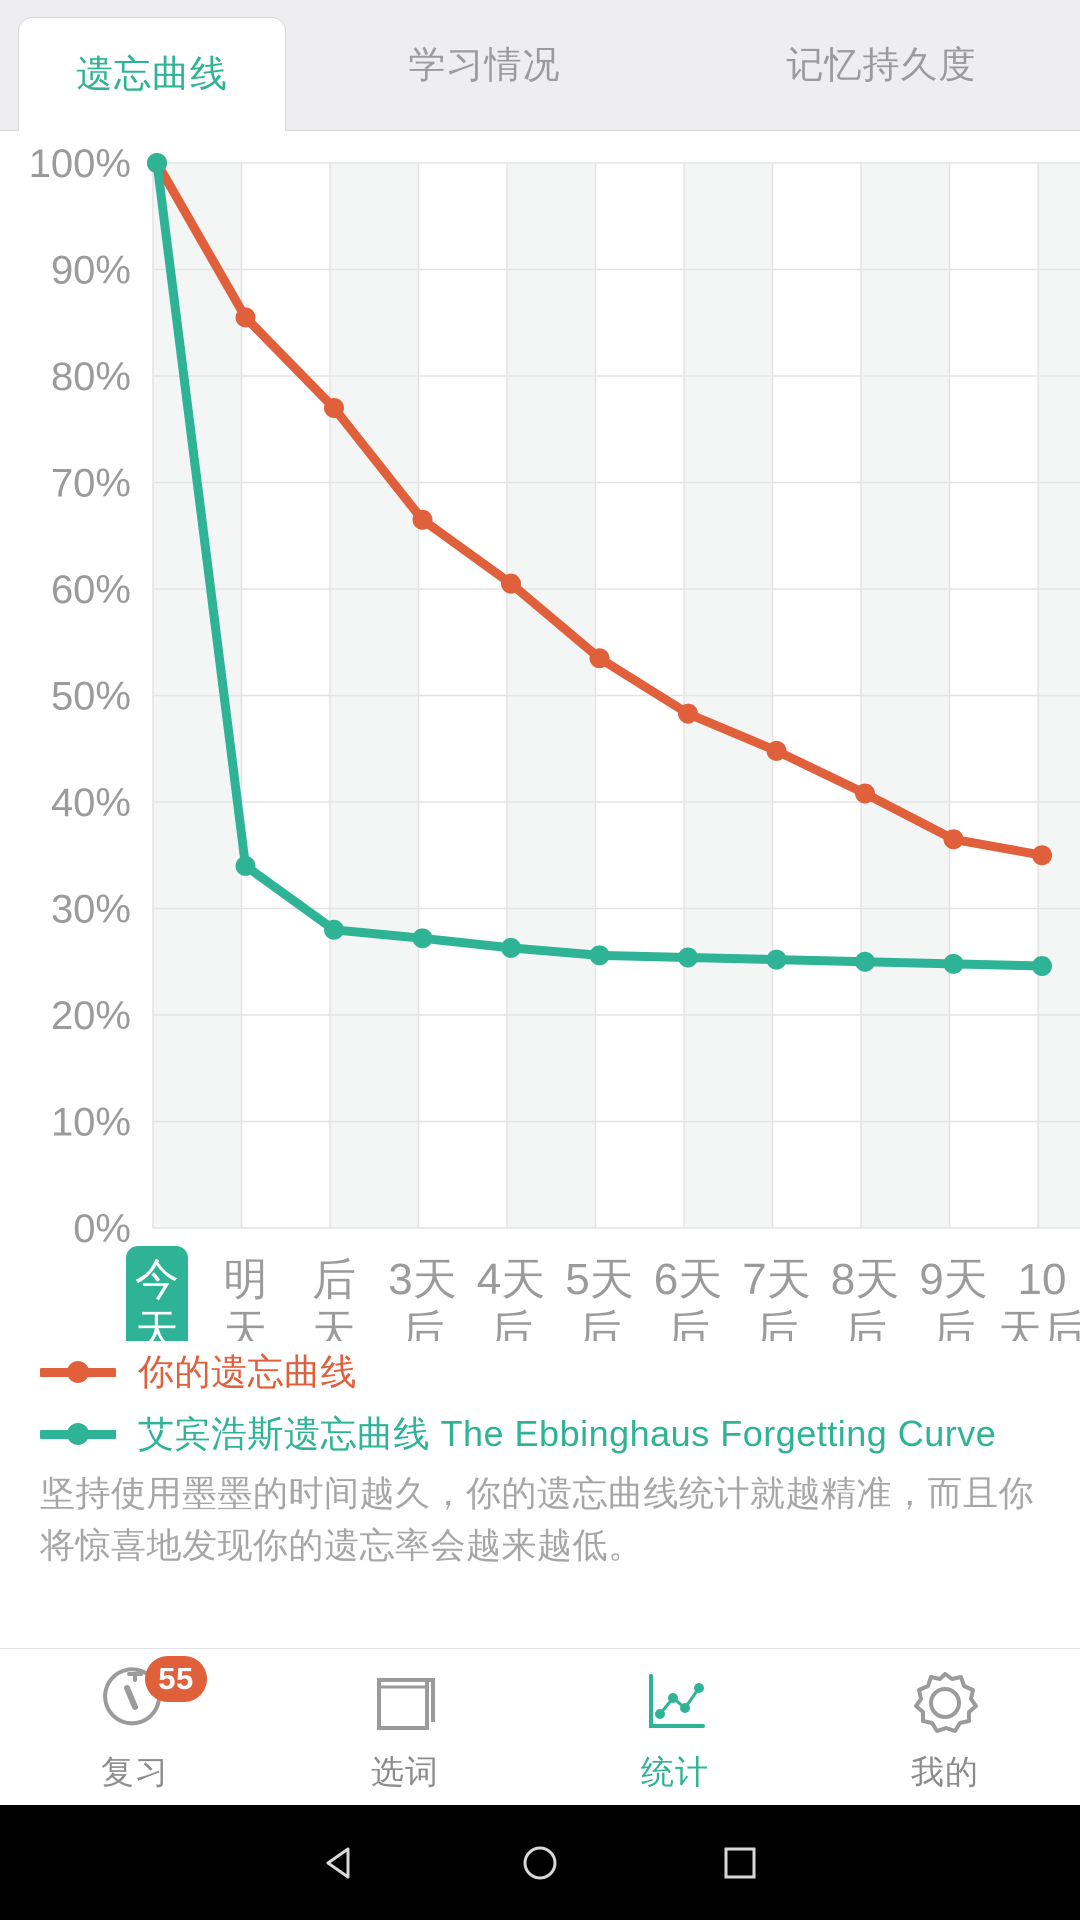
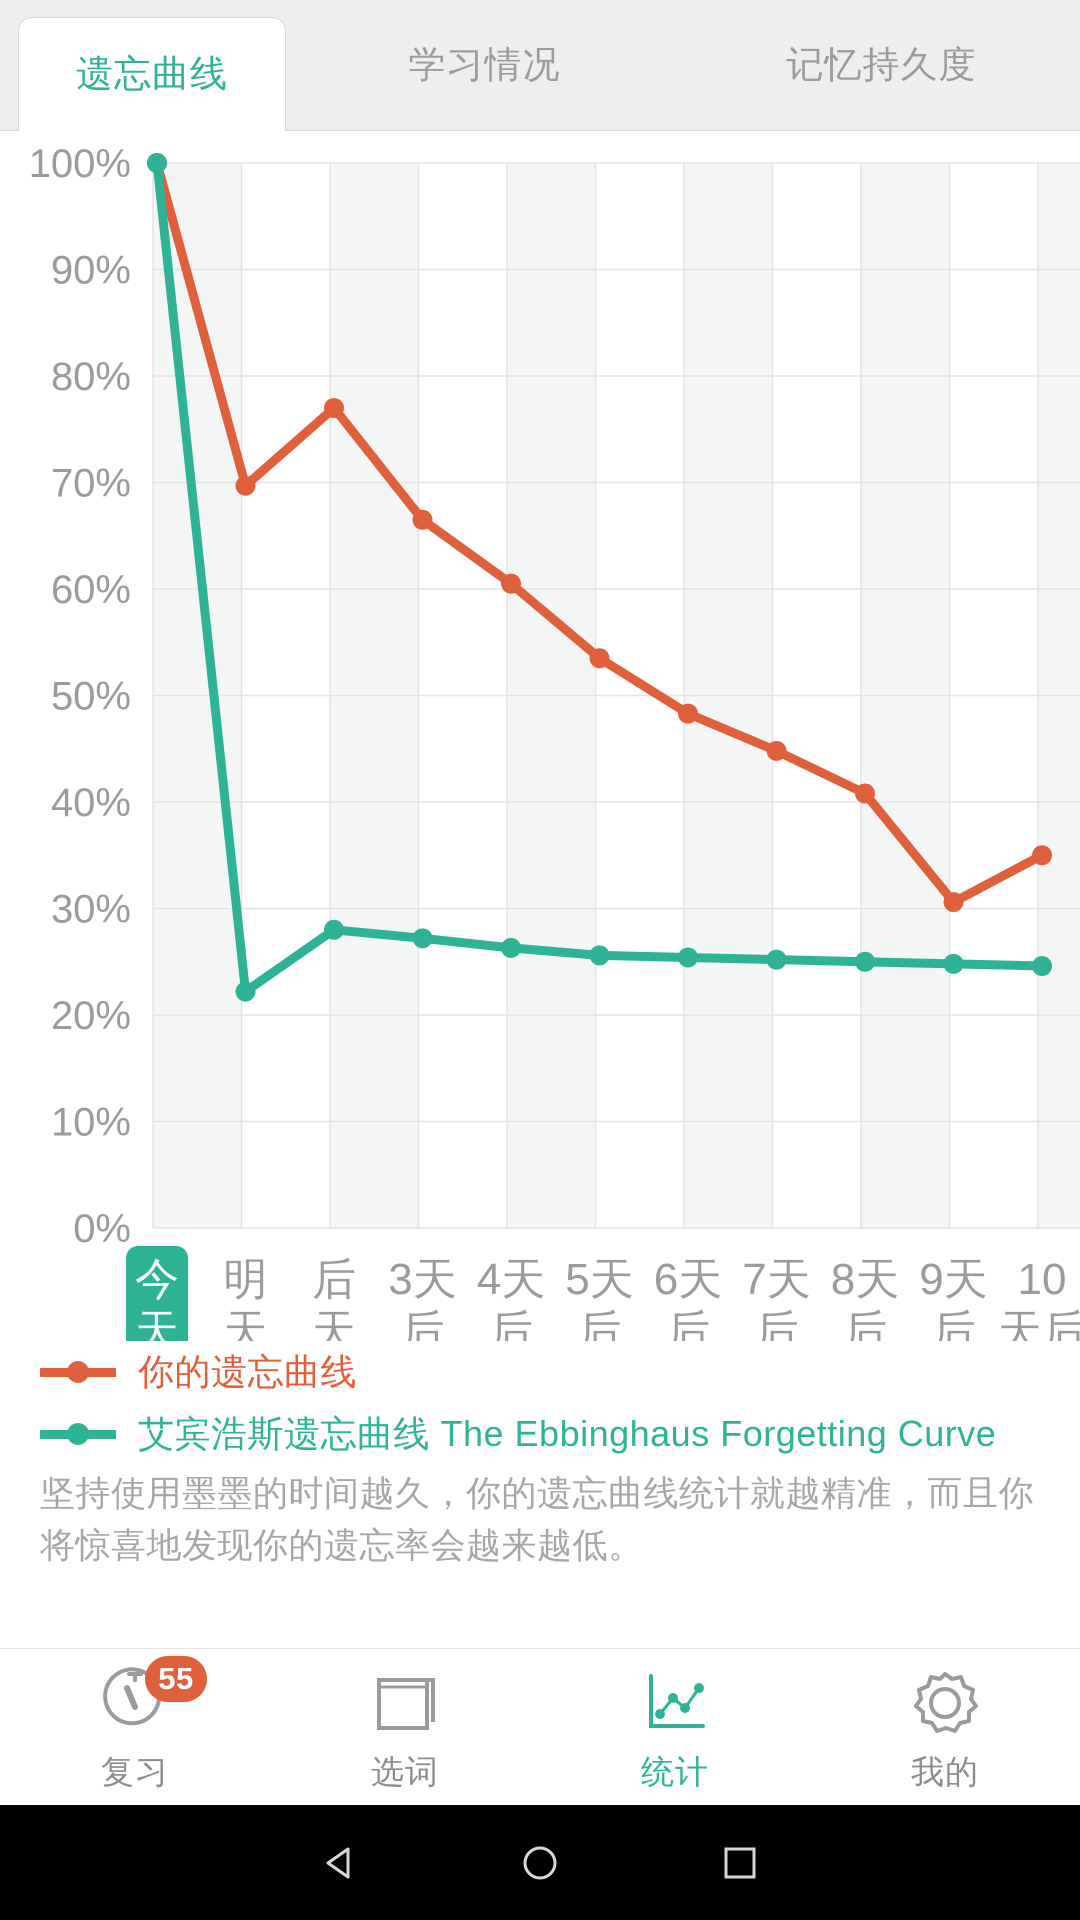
你的遗忘曲线/明天: 85.5% -> 69.7%
艾宾浩斯遗忘曲线 The Ebbinghaus Forgetting Curve/明天: 34.0% -> 22.2%
你的遗忘曲线/9天后: 36.5% -> 30.6%
